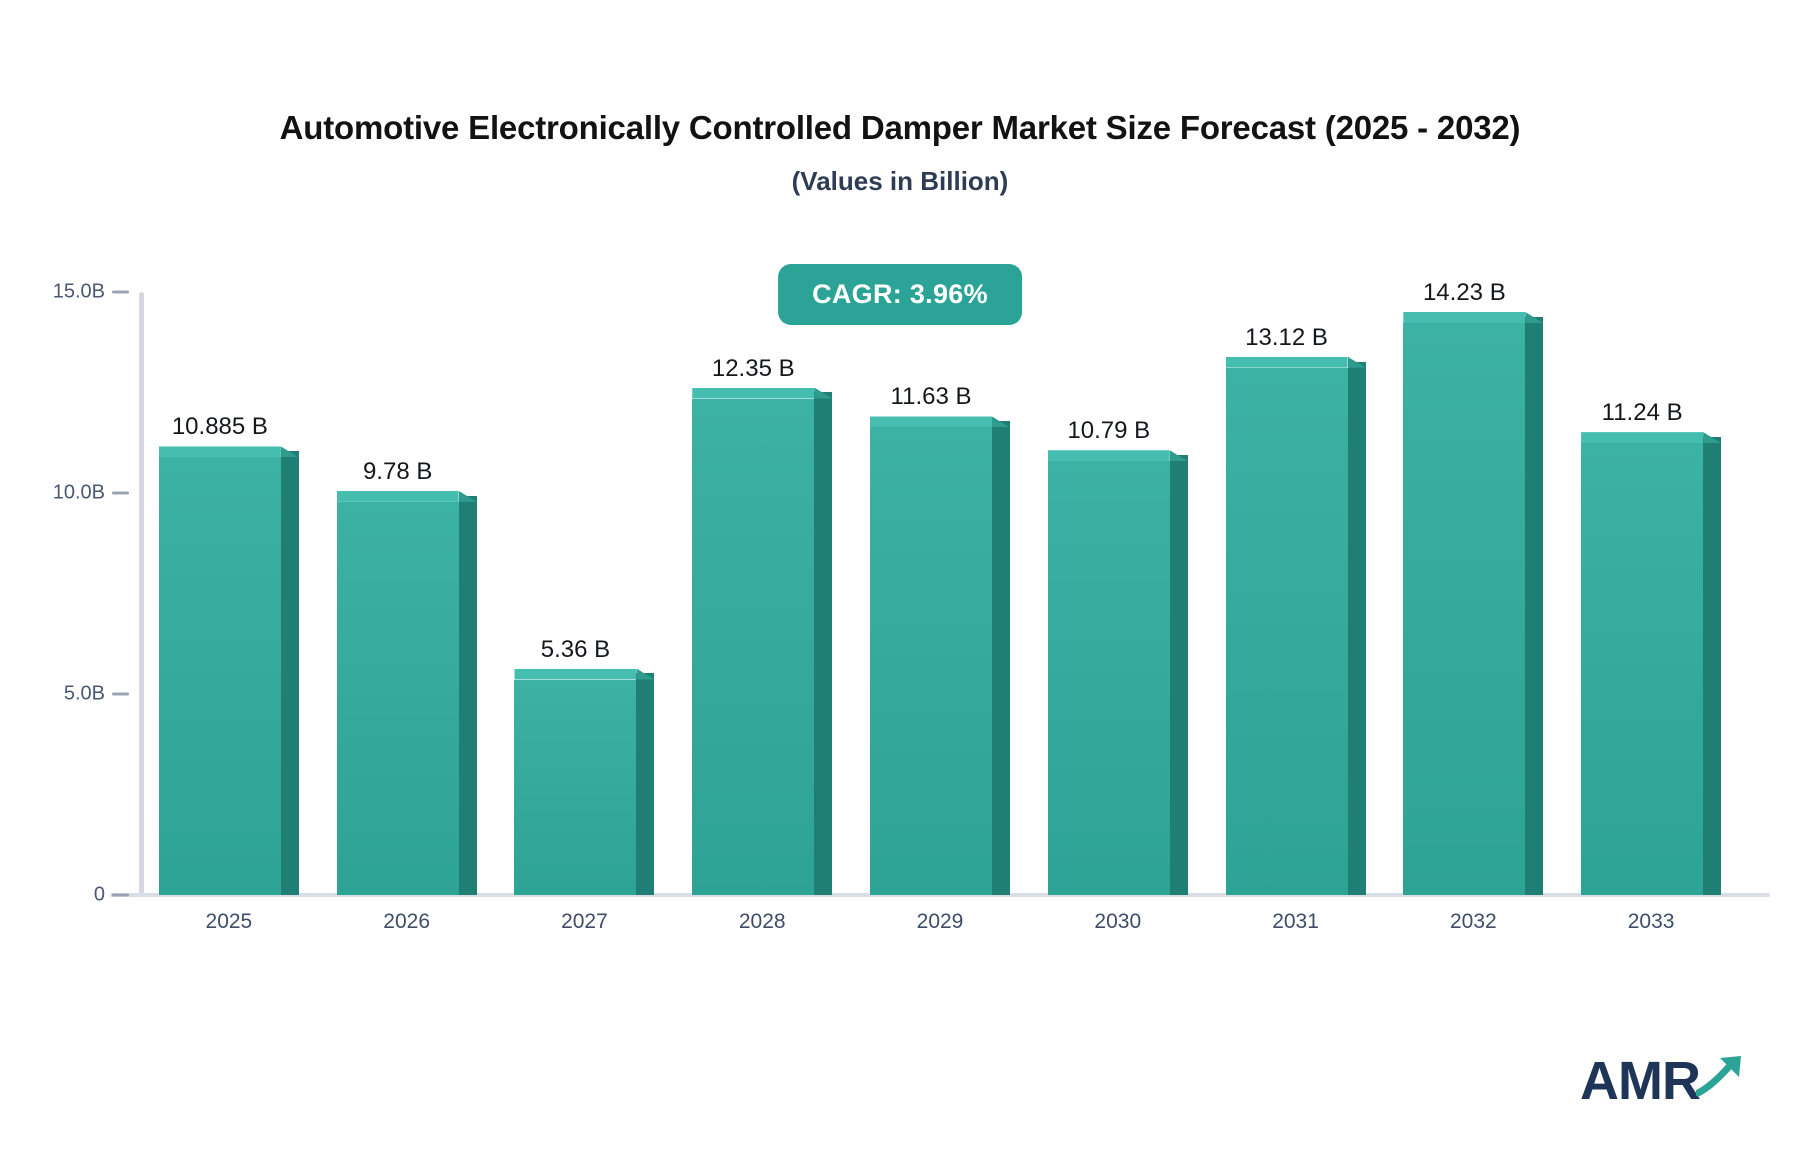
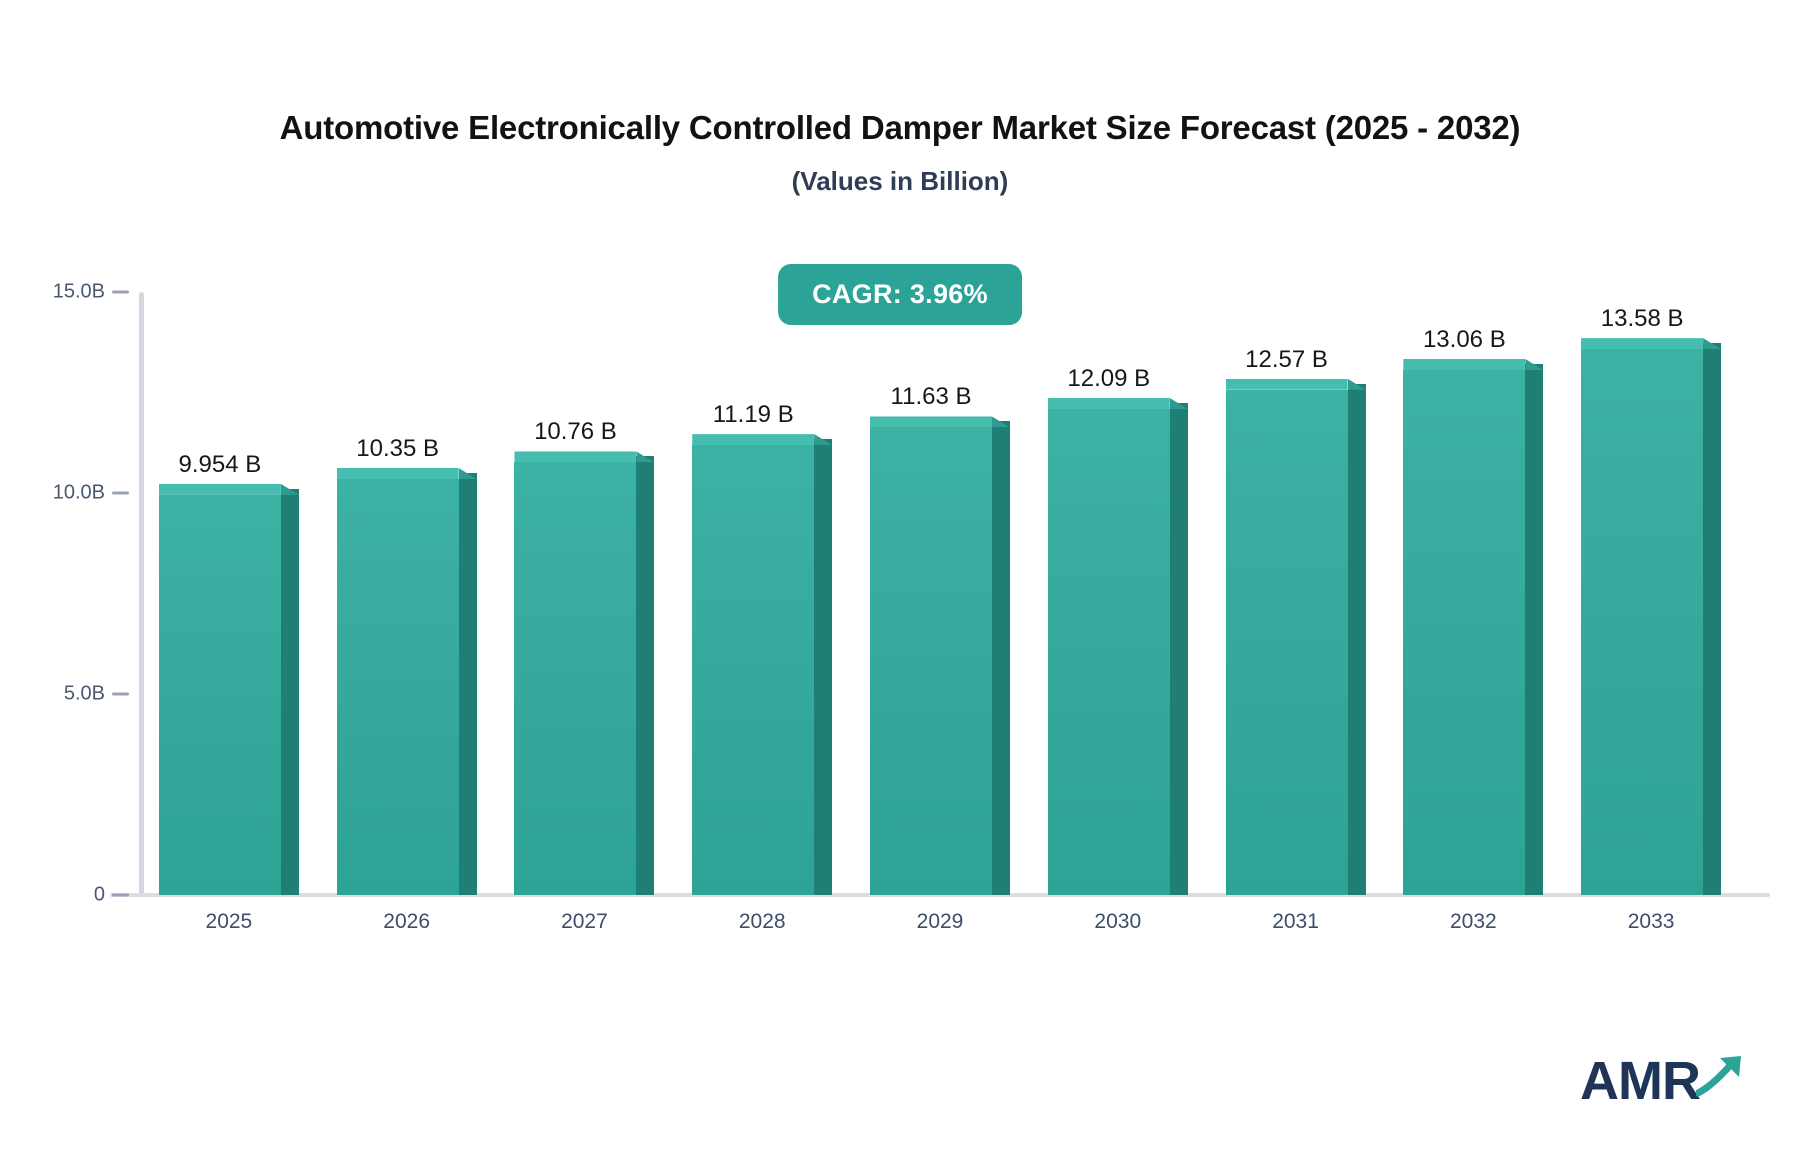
2025: 10.885 -> 9.954
2026: 9.78 -> 10.35
2027: 5.36 -> 10.76
2028: 12.35 -> 11.19
2030: 10.79 -> 12.09
2031: 13.12 -> 12.57
2032: 14.23 -> 13.06
2033: 11.24 -> 13.58
